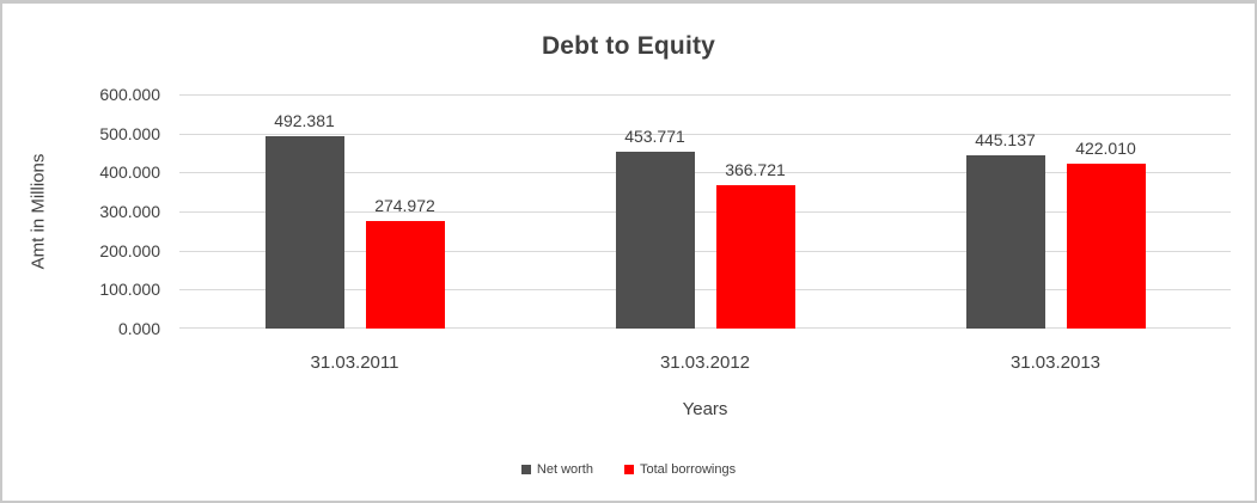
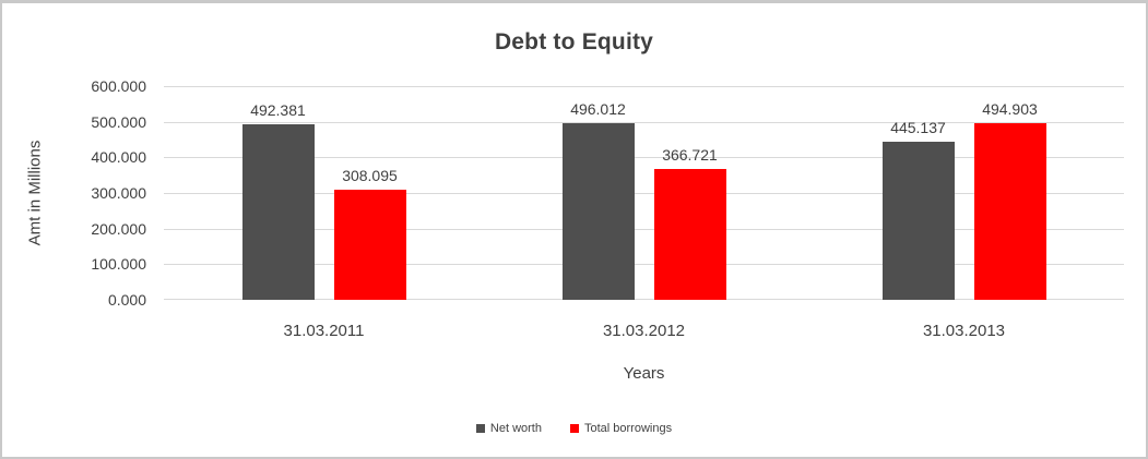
Total borrowings/31.03.2011: 274.972 -> 308.095
Net worth/31.03.2012: 453.771 -> 496.012
Total borrowings/31.03.2013: 422.010 -> 494.903
